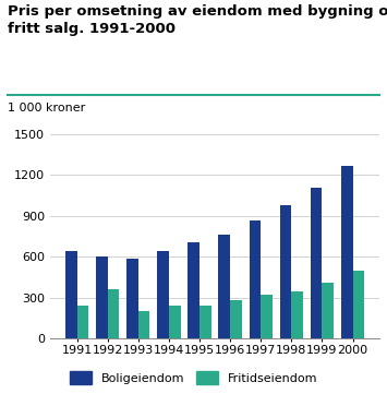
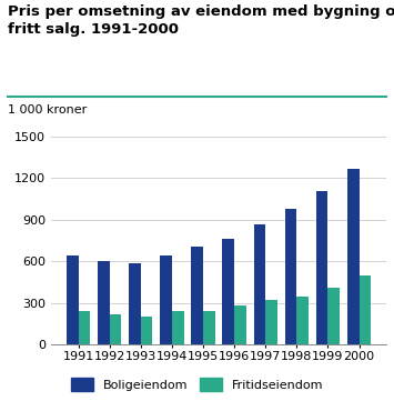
Fritidseiendom/1992: 360 -> 220
